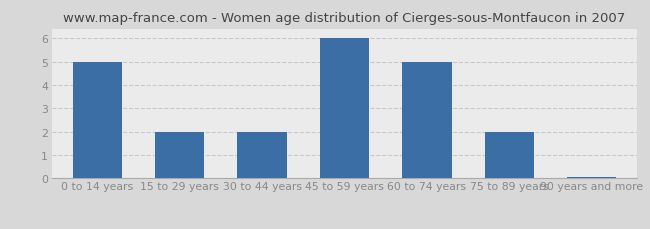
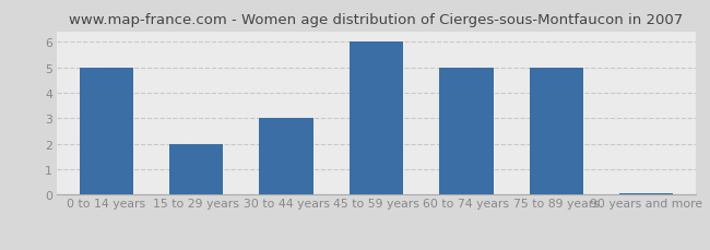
30 to 44 years: 2.00 -> 3.00
75 to 89 years: 2.00 -> 5.00
